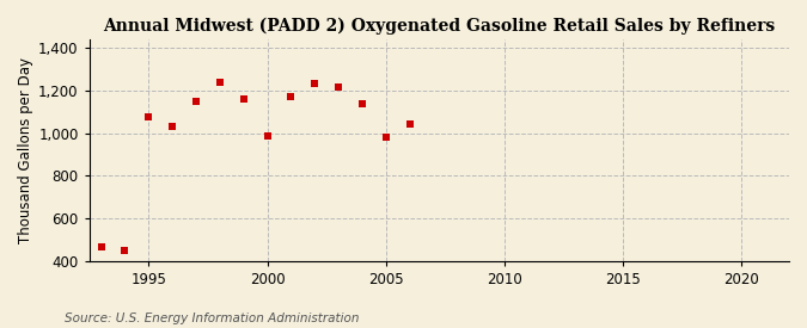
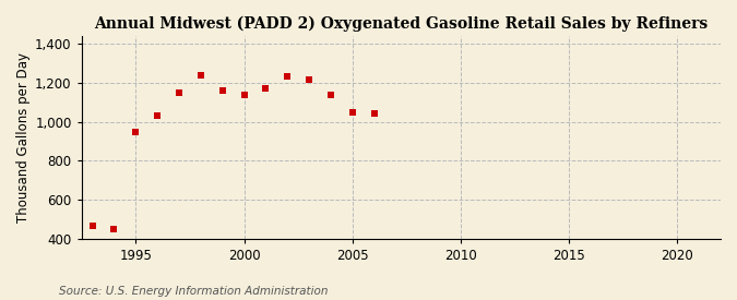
1995: 1,080 -> 950
2000: 990 -> 1,140
2005: 980 -> 1,050
